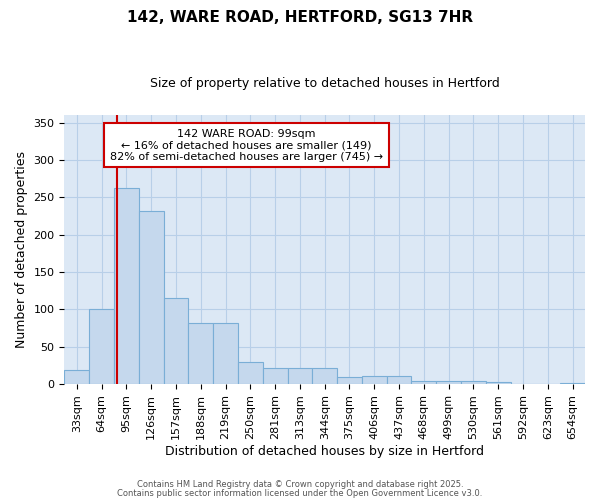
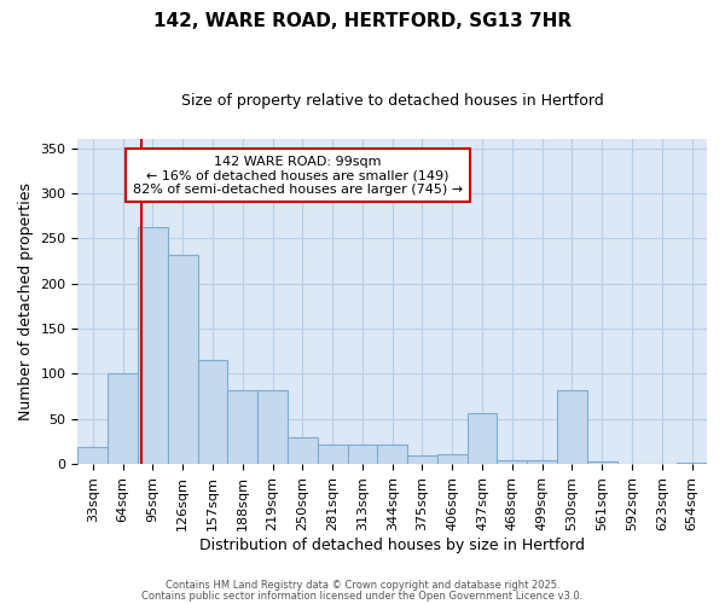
437sqm: 11 -> 56
530sqm: 4 -> 82
